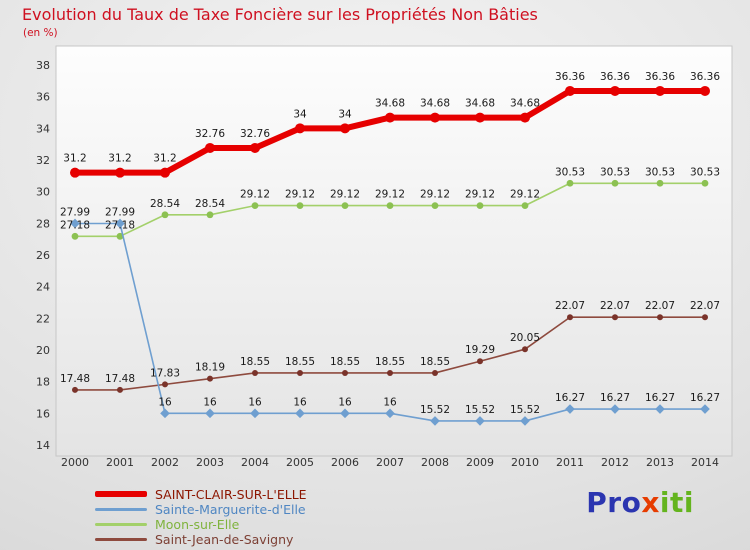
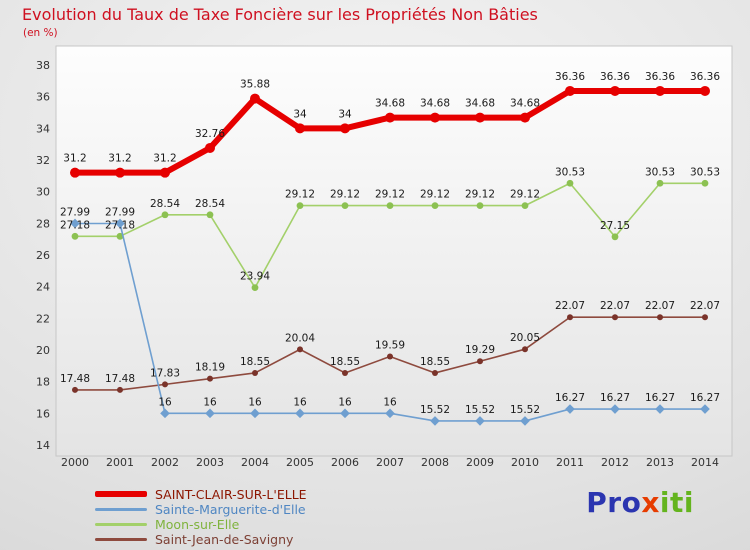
SAINT-CLAIR-SUR-L'ELLE/2004: 32.76 -> 35.88
Moon-sur-Elle/2004: 29.12 -> 23.94
Saint-Jean-de-Savigny/2005: 18.55 -> 20.04
Saint-Jean-de-Savigny/2007: 18.55 -> 19.59
Moon-sur-Elle/2012: 30.53 -> 27.15
